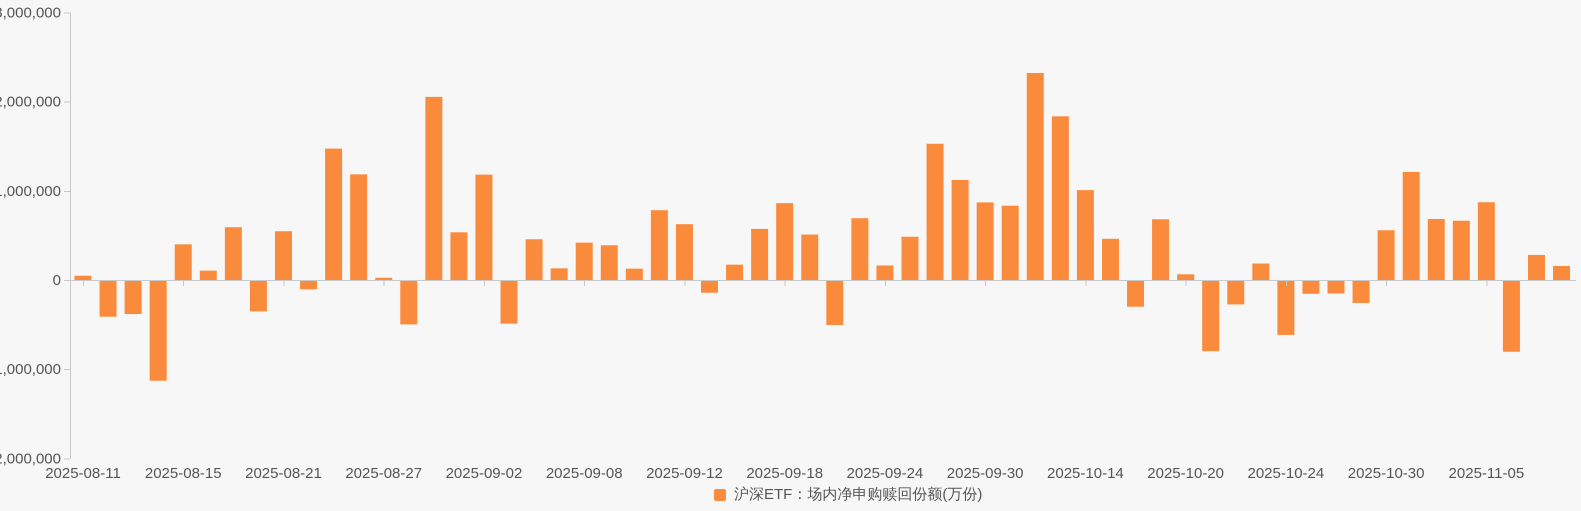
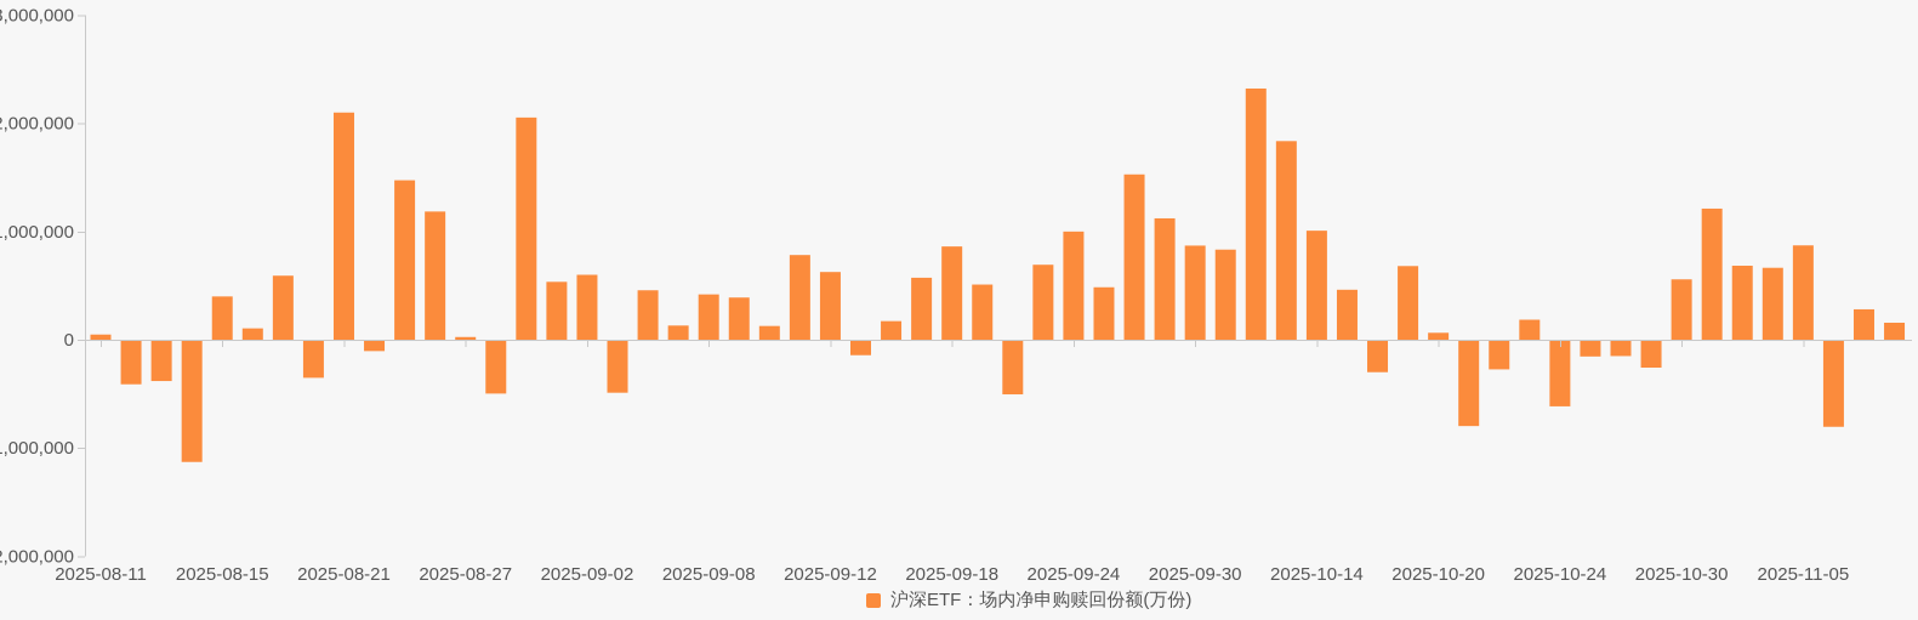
2025-08-21: 500000 -> 2100000
2025-09-02: 1200000 -> 600000
2025-09-24: 200000 -> 1000000
